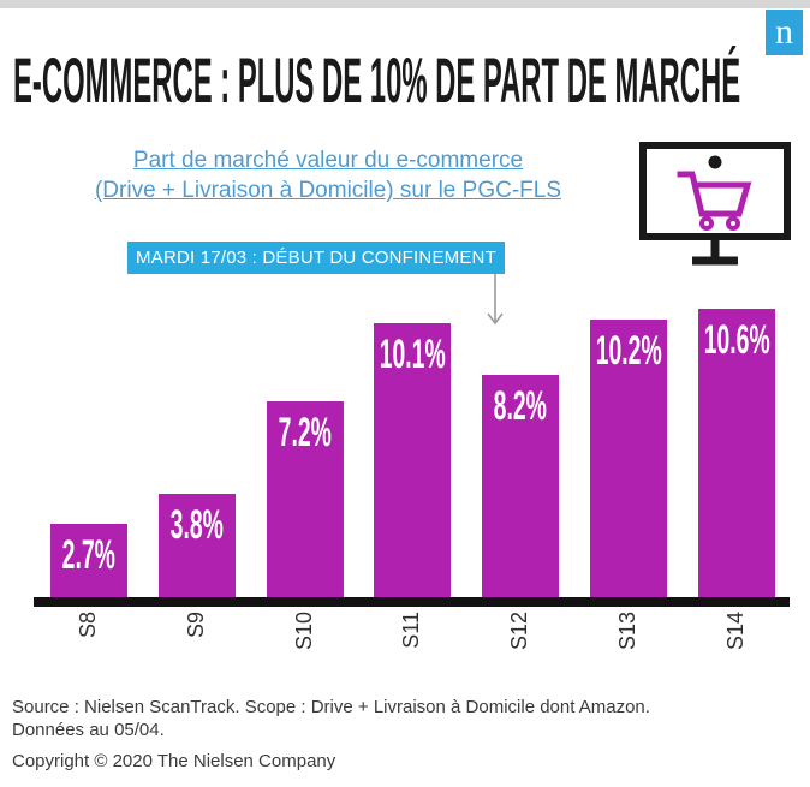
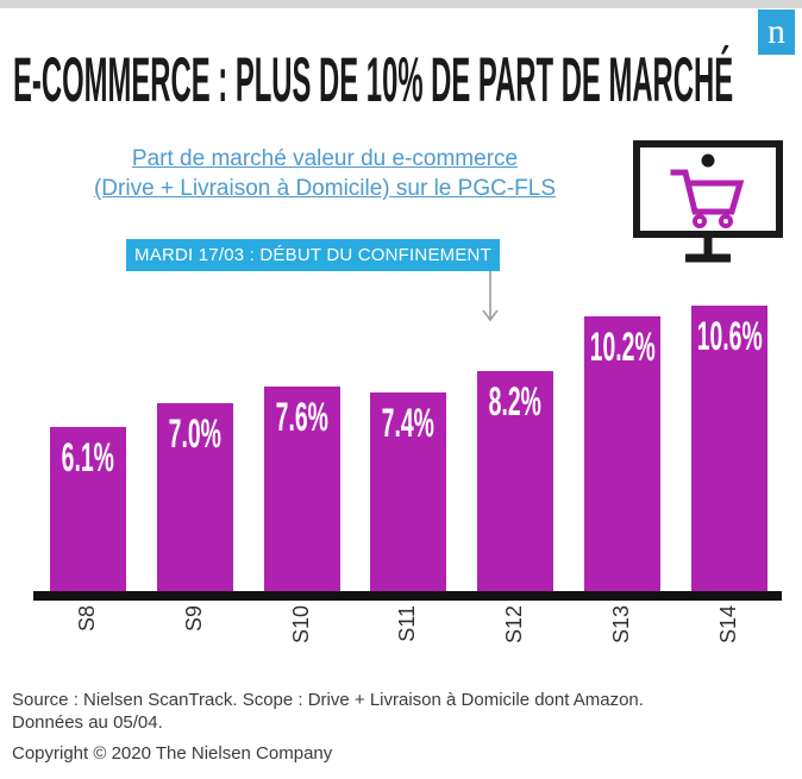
S8: 2.7% -> 6.1%
S9: 3.8% -> 7.0%
S10: 7.2% -> 7.6%
S11: 10.1% -> 7.4%
